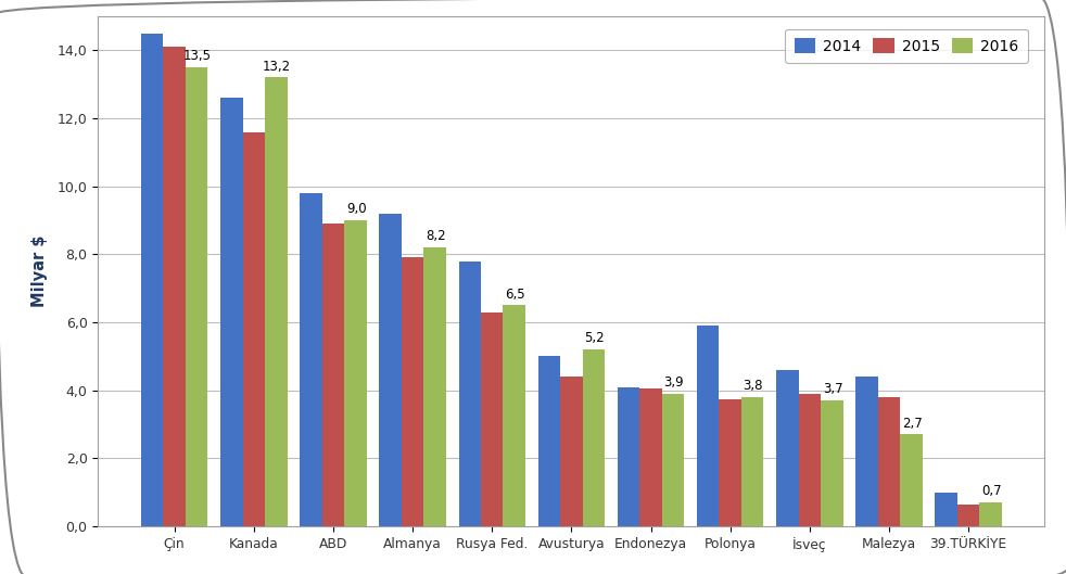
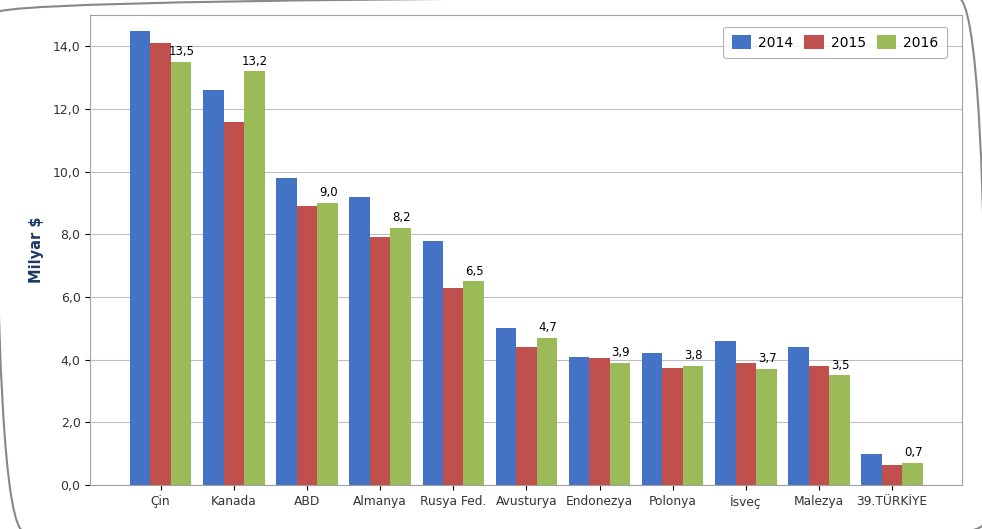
2016/Avusturya: 5,2 -> 4,7
2014/Polonya: 5,9 -> 4,2
2016/Malezya: 2,7 -> 3,5
